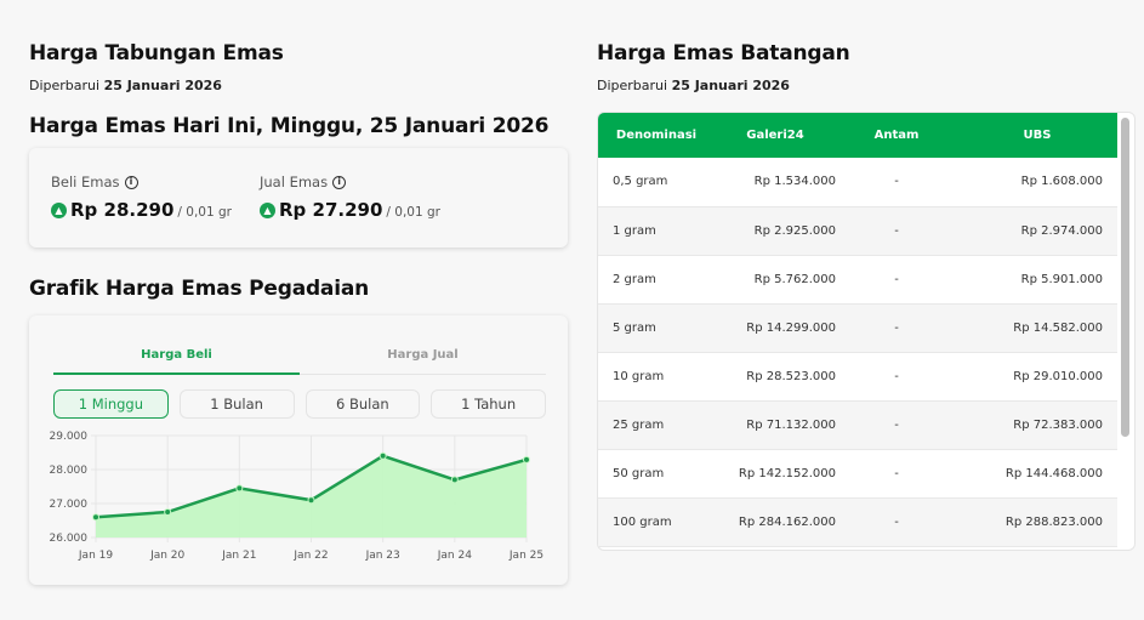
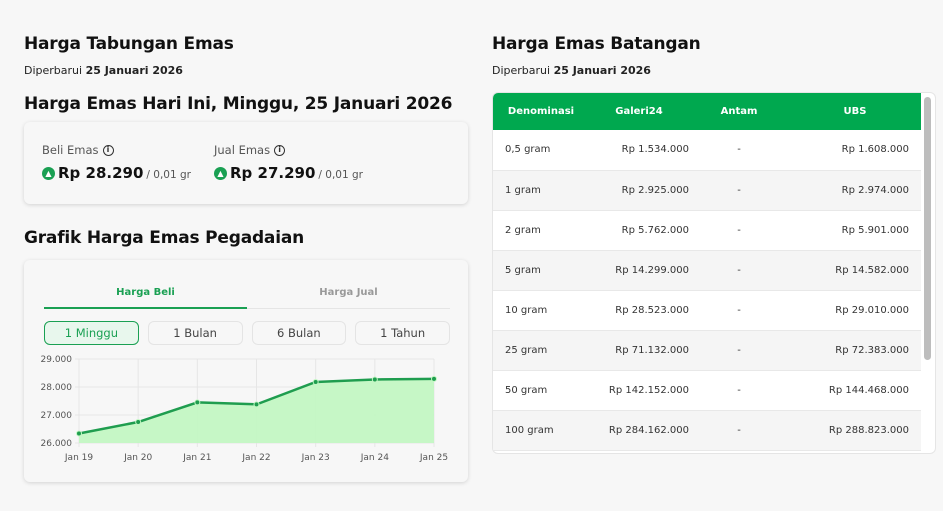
Jan 19: 26600 -> 26300
Jan 22: 27100 -> 27400
Jan 23: 28400 -> 28200
Jan 24: 27700 -> 28300
